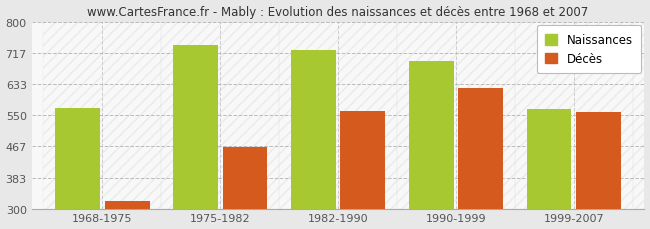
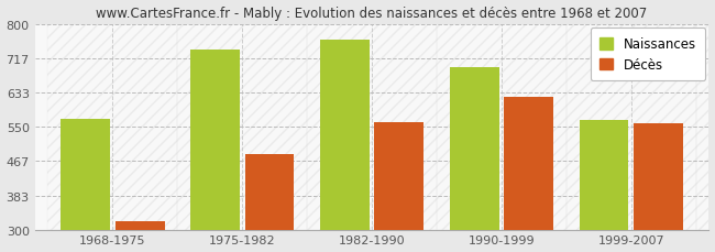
Décès/1975-1982: 465 -> 484
Naissances/1982-1990: 725 -> 762
